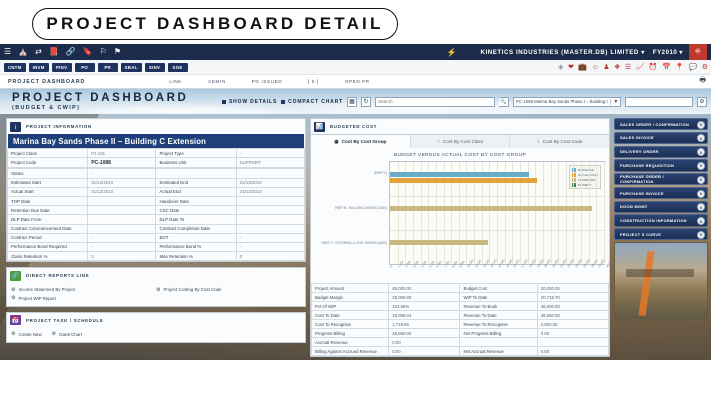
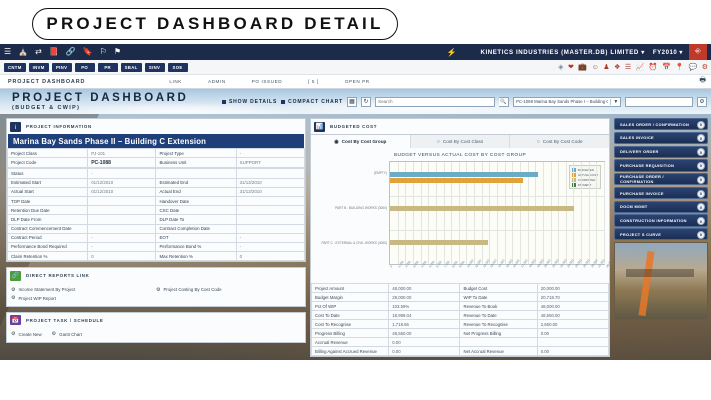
BUDGETED/(EMPTY): 19000 -> 20000
ACTUAL COST/(EMPTY): 20000 -> 18000
COMMITTED/PART B : BUILDING WORKS (3000): 27000 -> 25000
